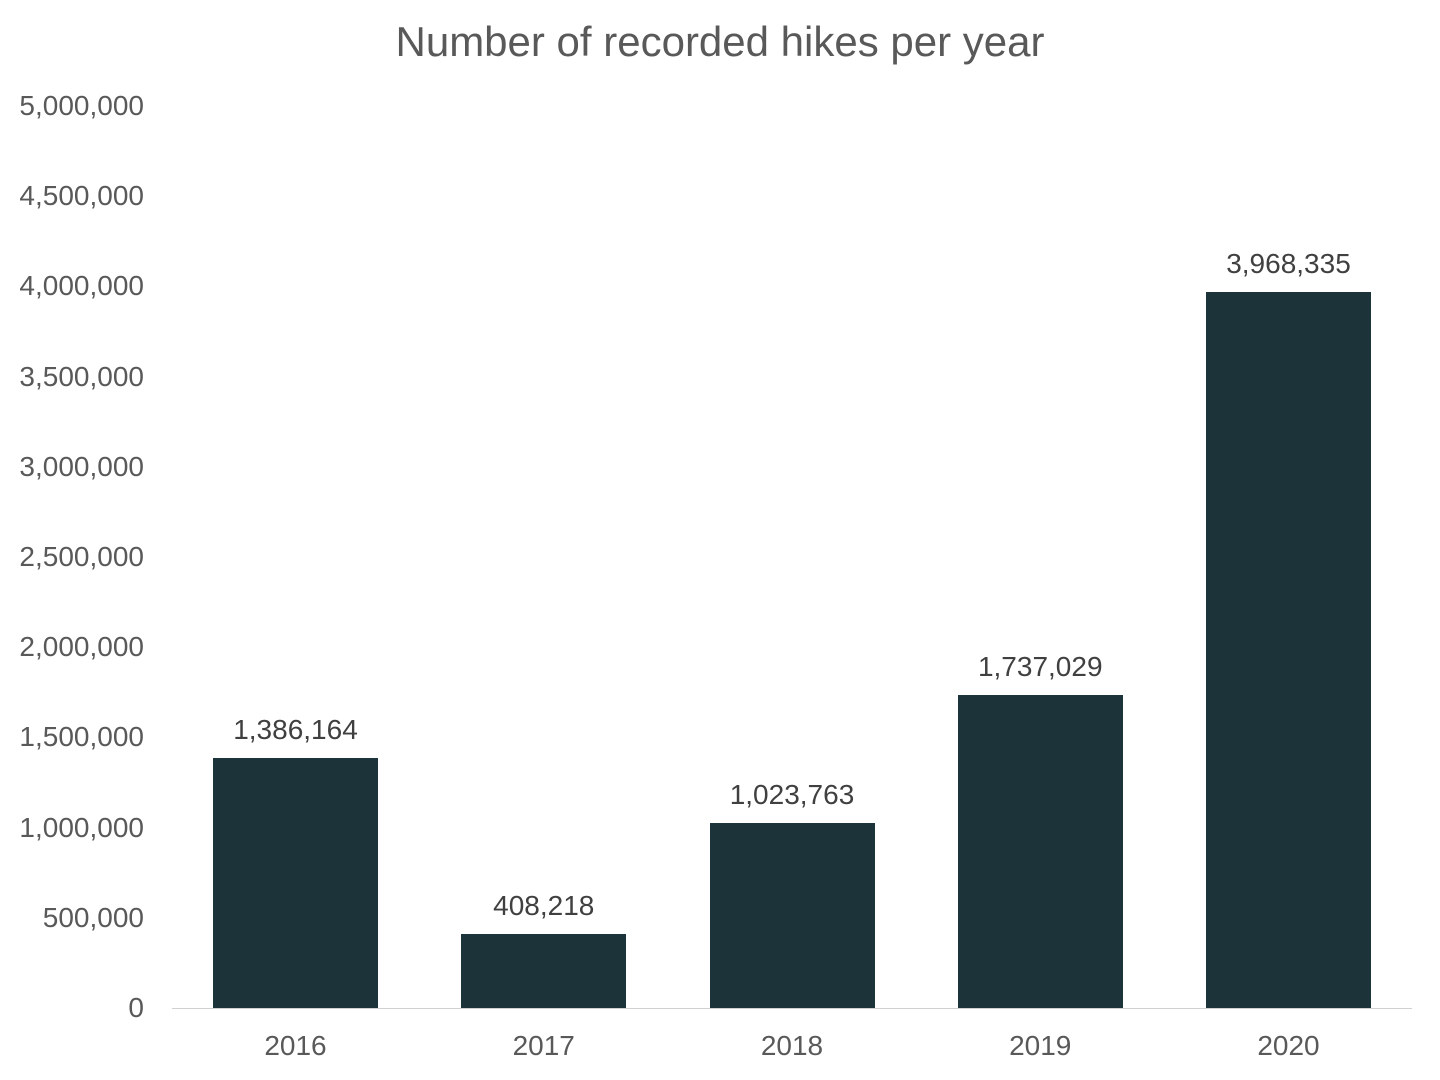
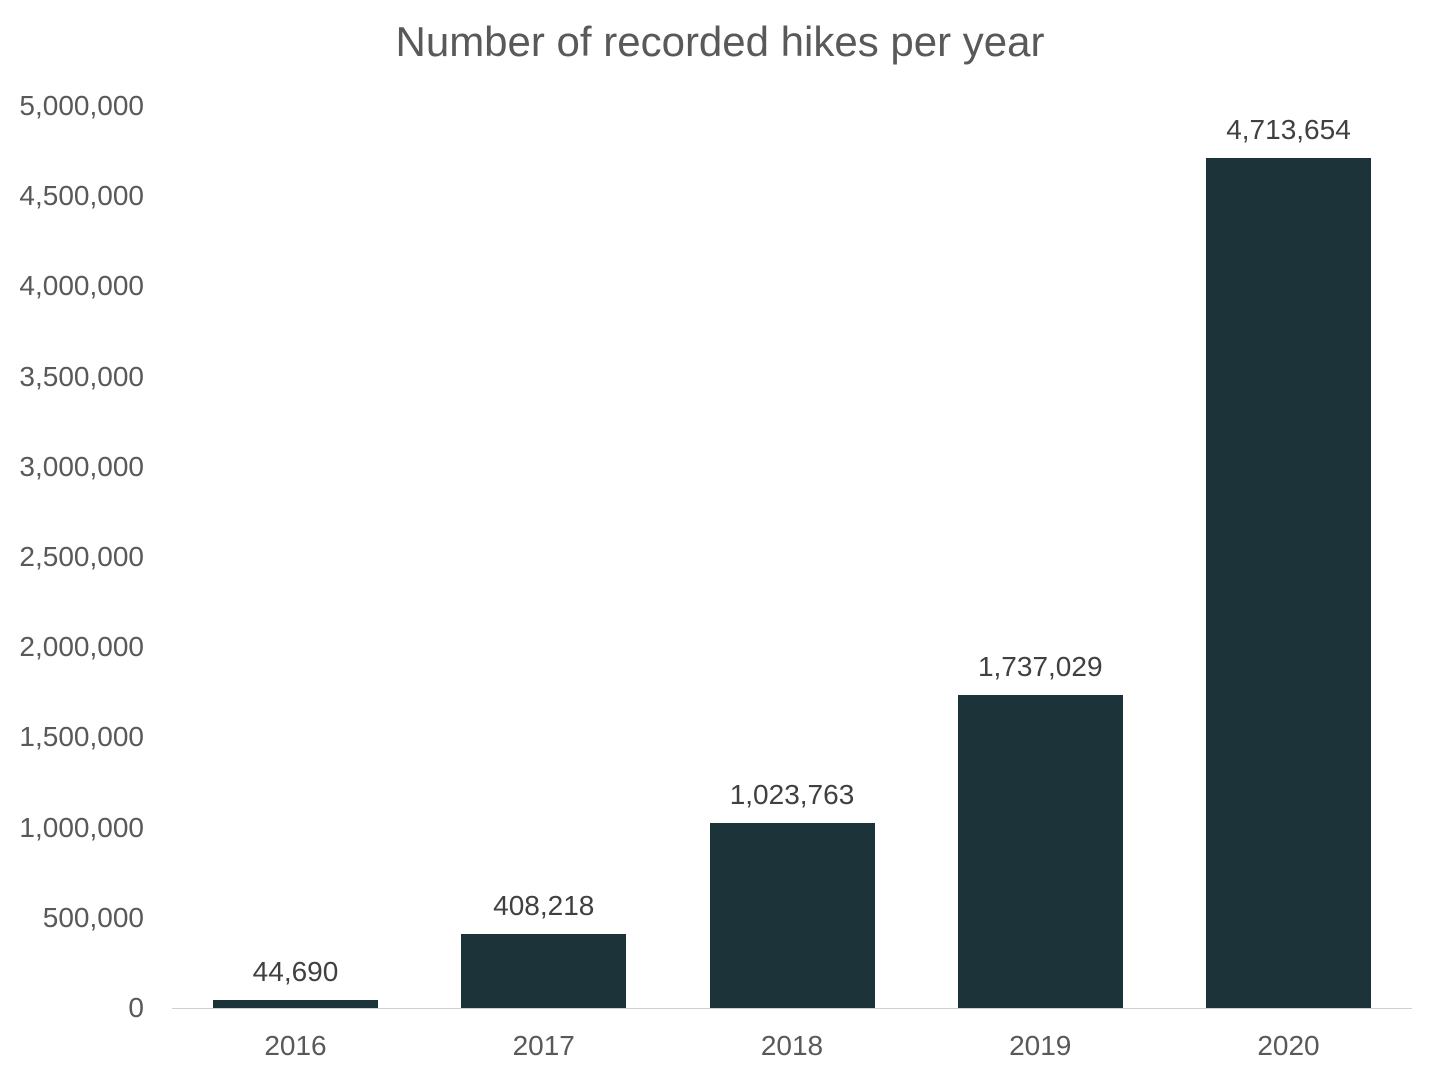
2016: 1,386,164 -> 44,690
2020: 3,968,335 -> 4,713,654
